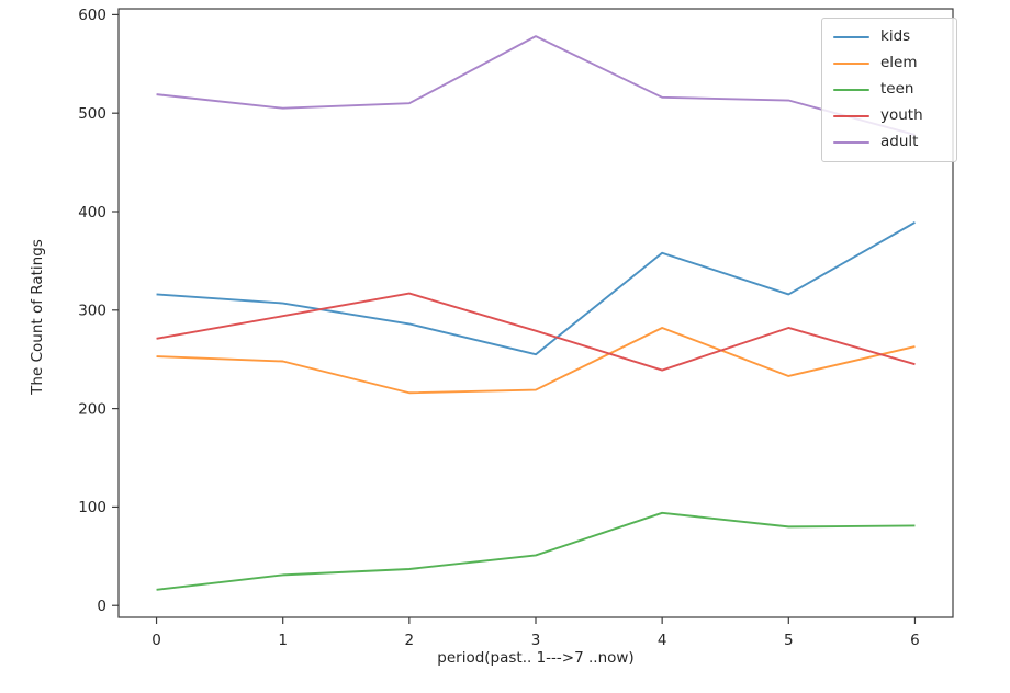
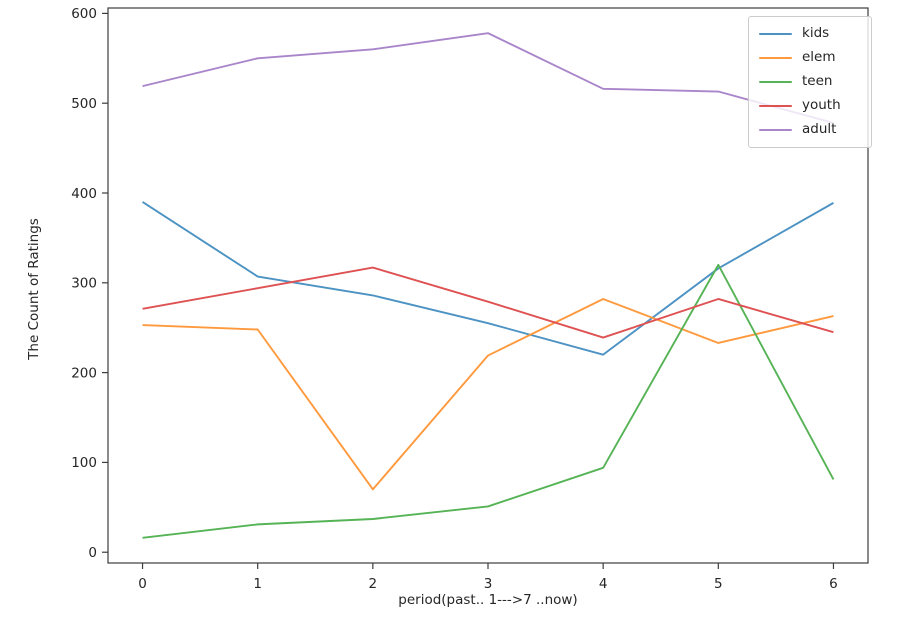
kids/0: 320 -> 390
adult/1: 500 -> 550
elem/2: 220 -> 70
adult/2: 510 -> 560
kids/4: 360 -> 220
teen/5: 80 -> 320
